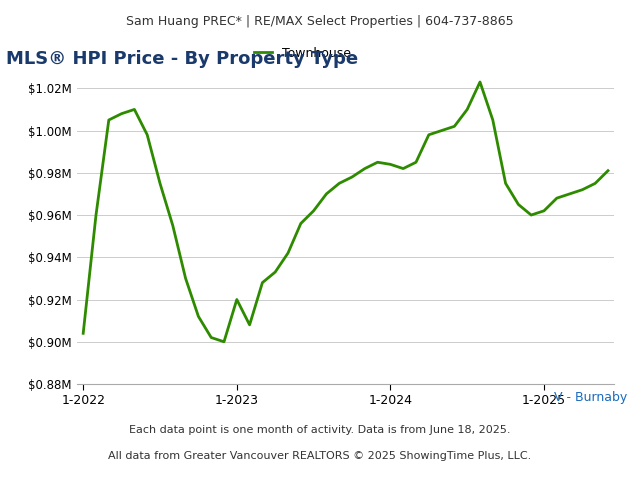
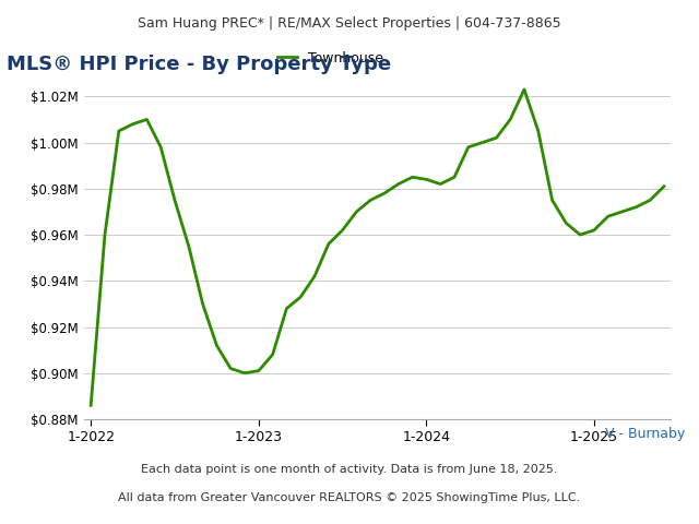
1-2022: $0.904M -> $0.886M
1-2023: $0.920M -> $0.901M
